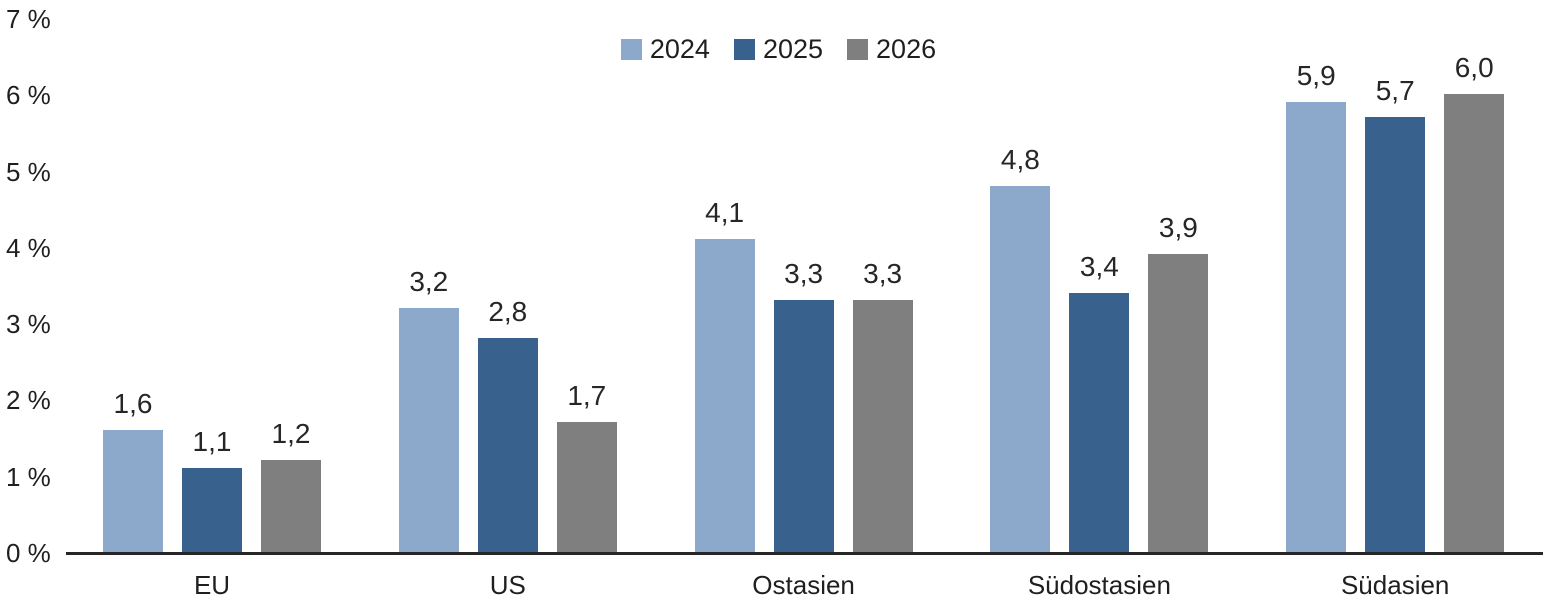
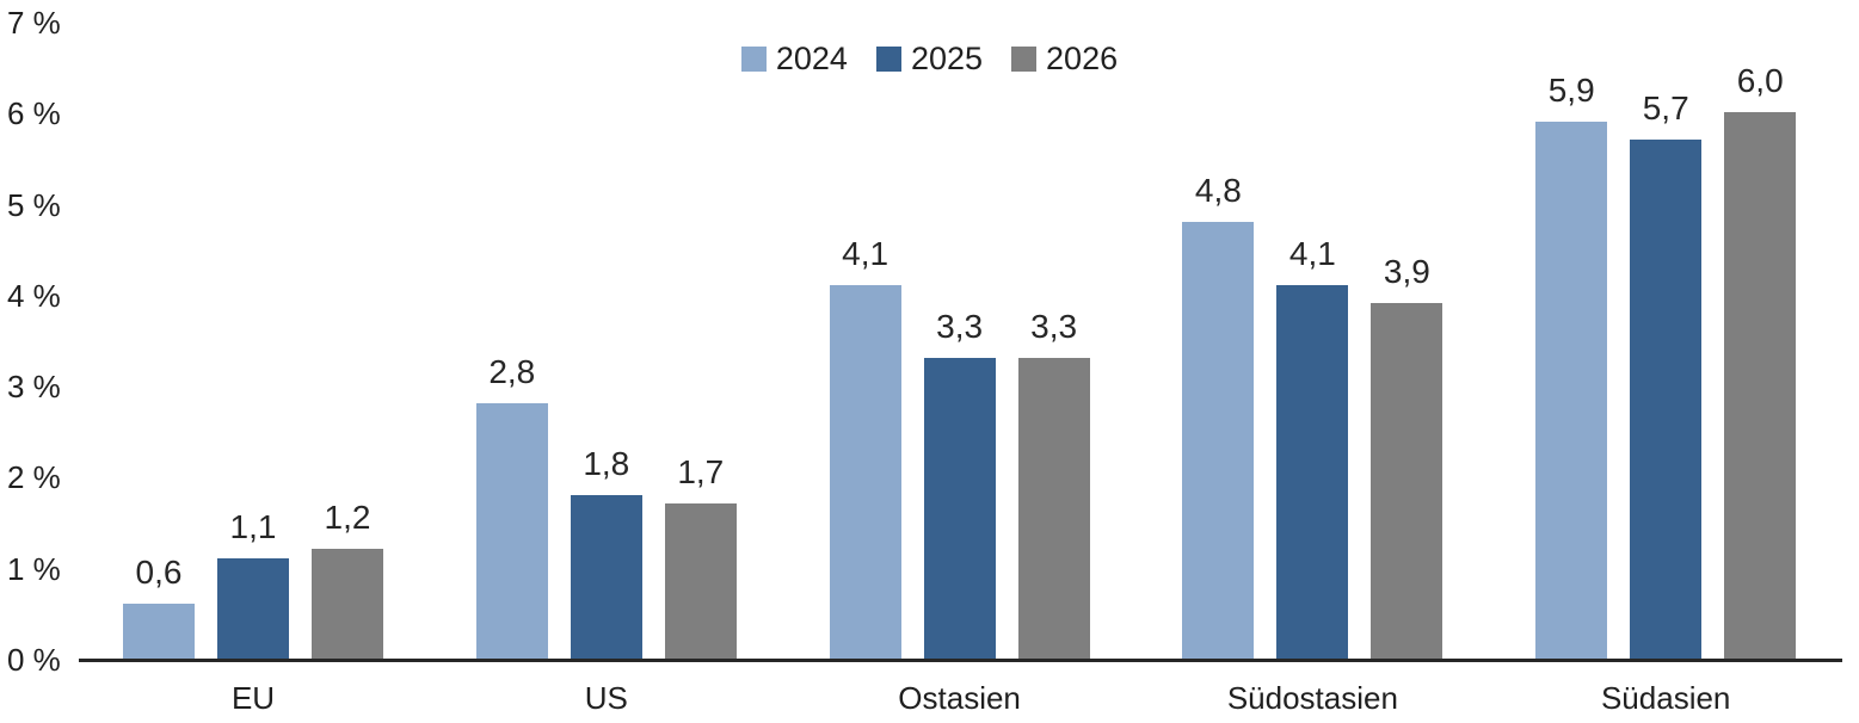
2024/EU: 1,6 -> 0,6
2024/US: 3,2 -> 2,8
2025/US: 2,8 -> 1,8
2025/Südostasien: 3,4 -> 4,1
